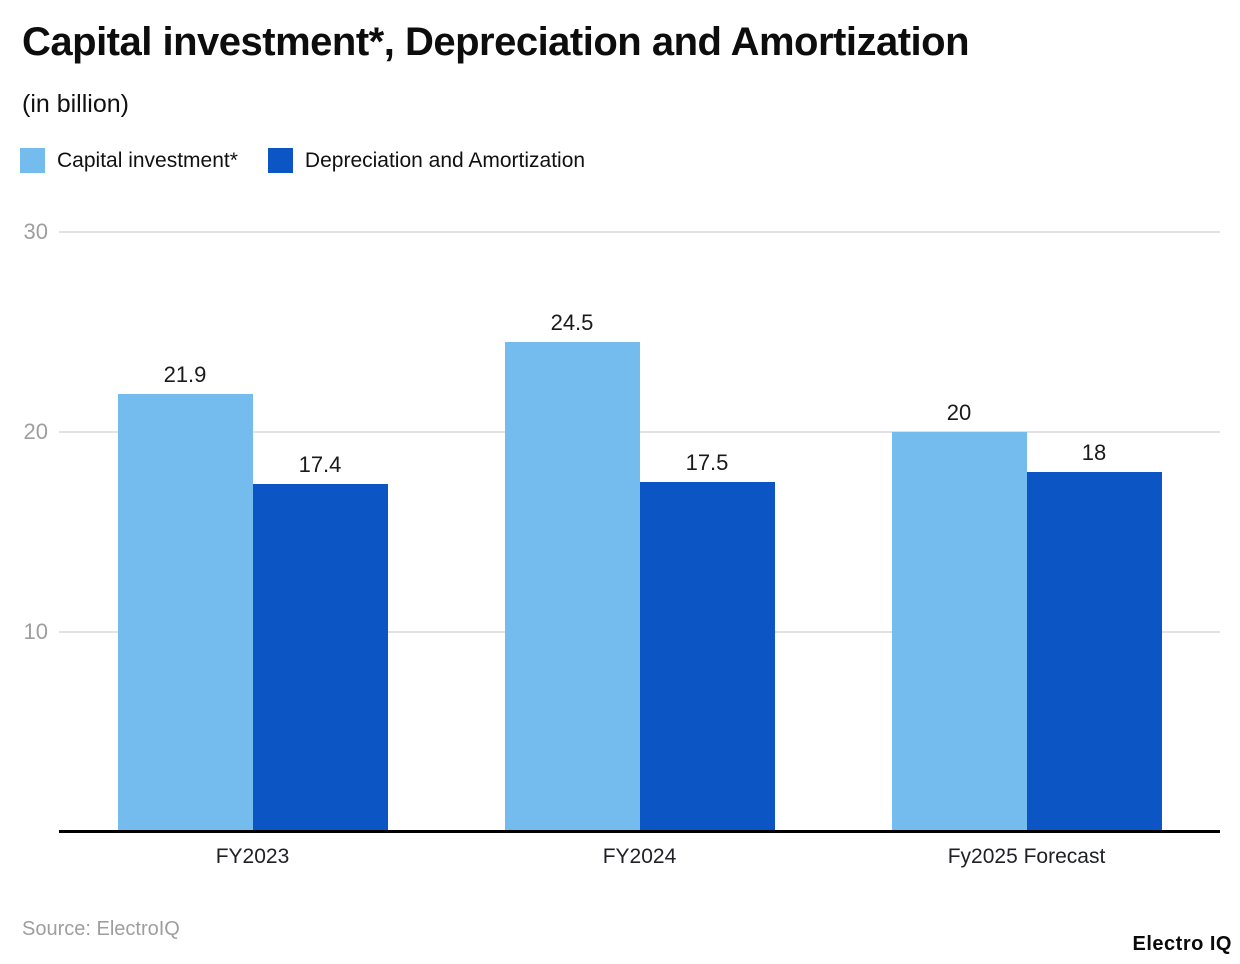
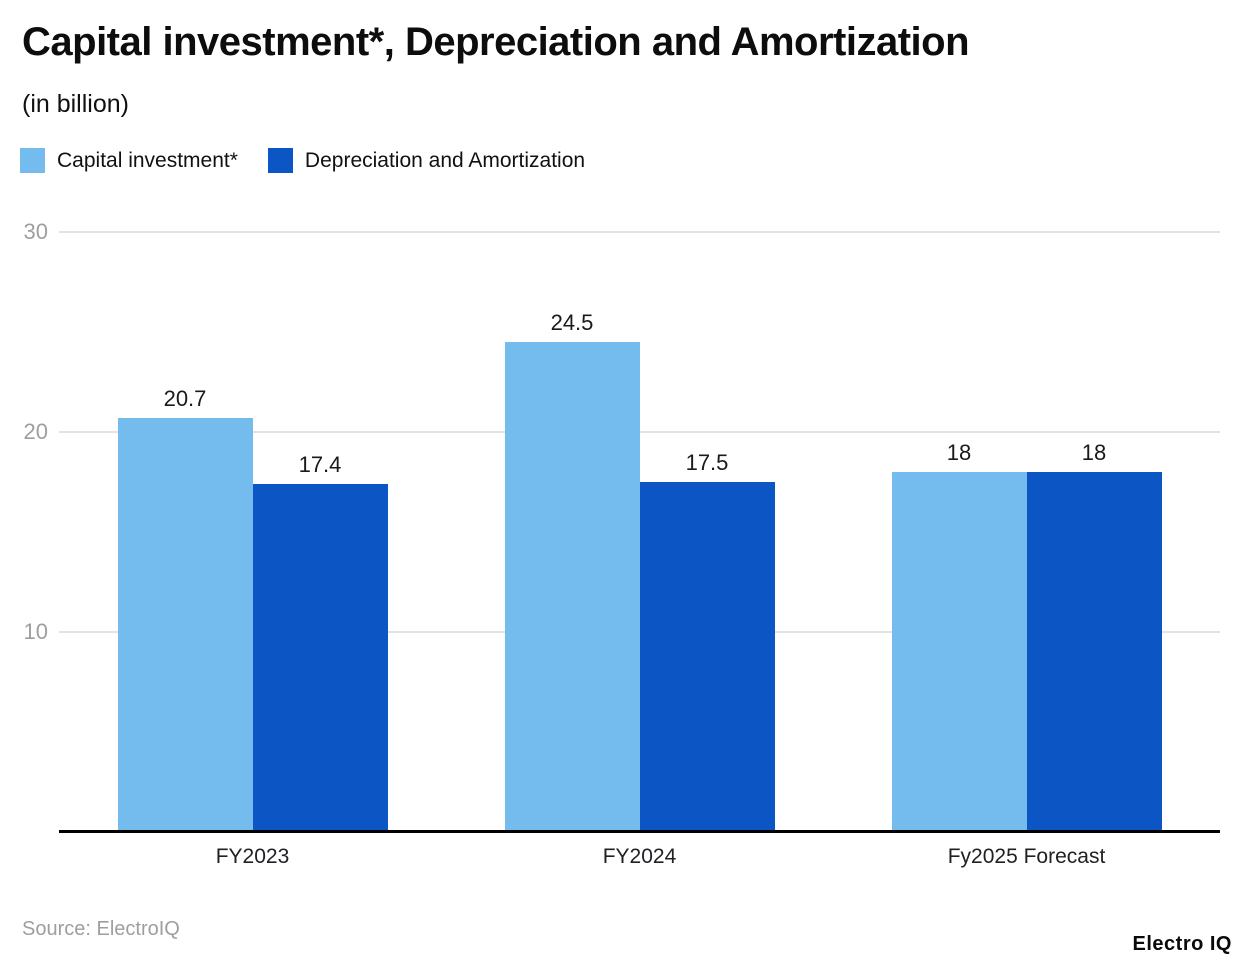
Capital investment*/FY2023: 21.9 -> 20.7
Capital investment*/Fy2025 Forecast: 20 -> 18
